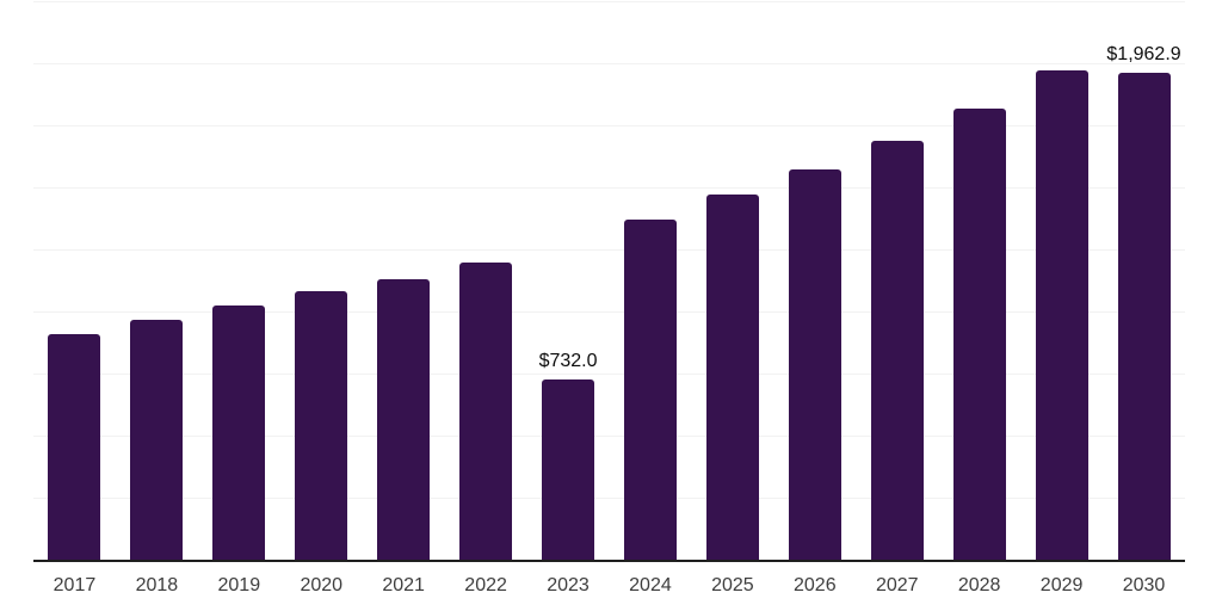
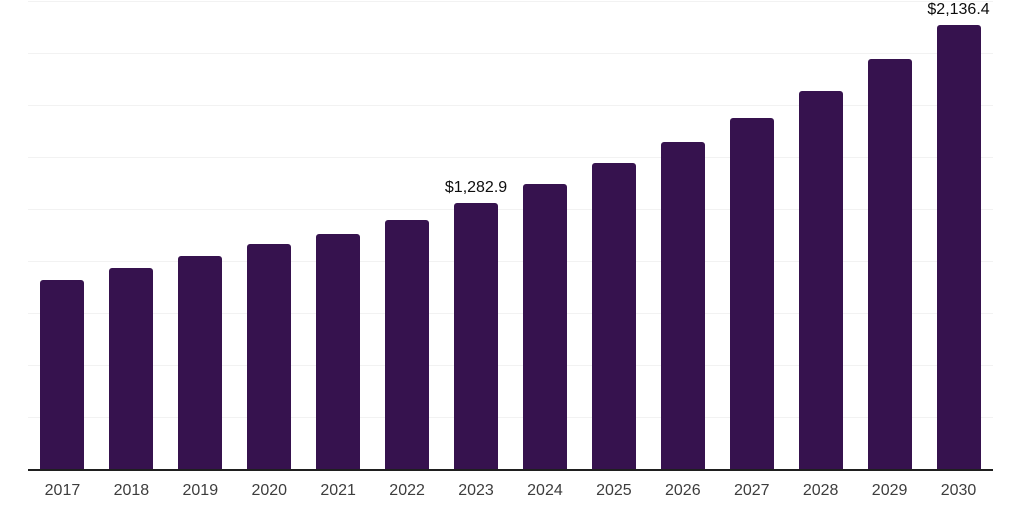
2023: $732.0 -> $1,282.9
2030: $1,962.9 -> $2,136.4
